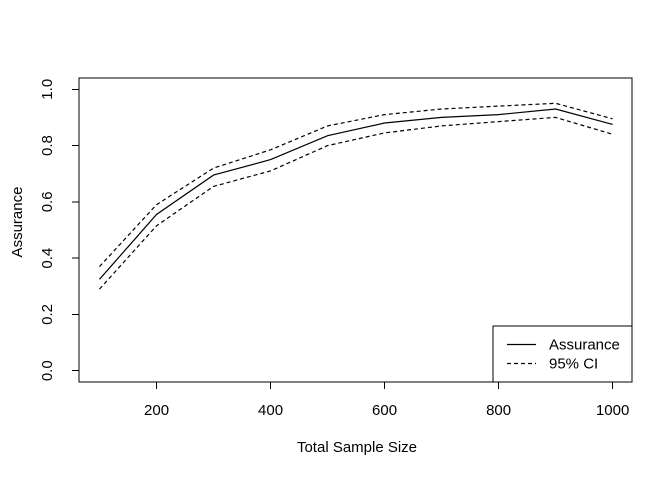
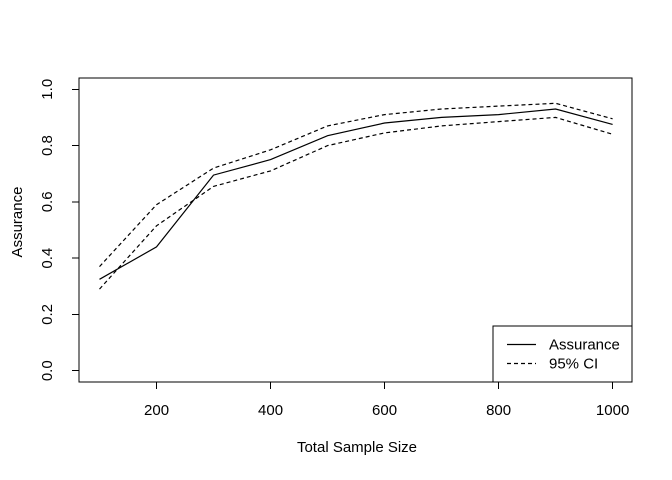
Assurance/200: 0.56 -> 0.44
